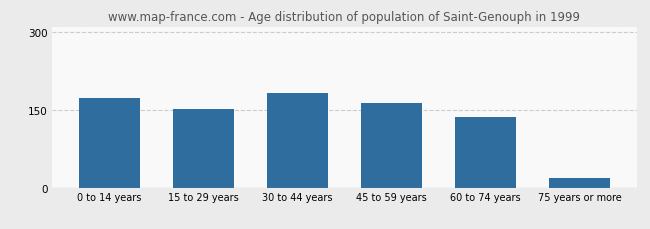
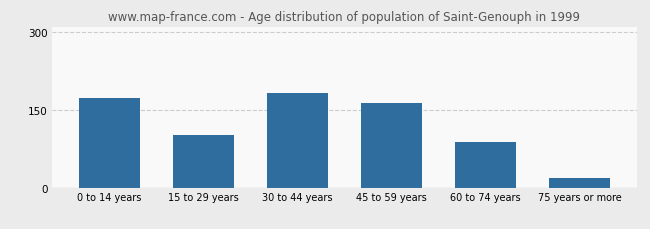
15 to 29 years: 151 -> 102
60 to 74 years: 135 -> 88
